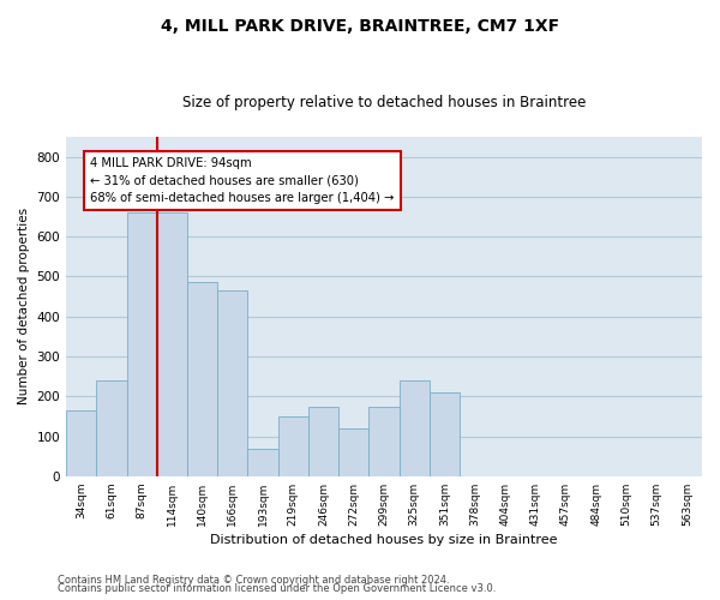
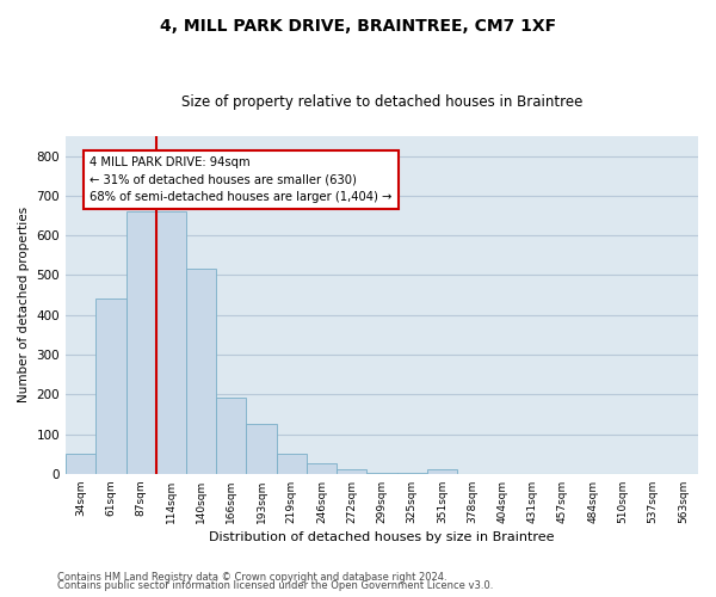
34sqm: 165 -> 50
61sqm: 240 -> 440
140sqm: 485 -> 515
166sqm: 465 -> 193
193sqm: 70 -> 125
219sqm: 150 -> 50
246sqm: 175 -> 27
272sqm: 120 -> 10
299sqm: 175 -> 3
325sqm: 240 -> 3
351sqm: 210 -> 10
